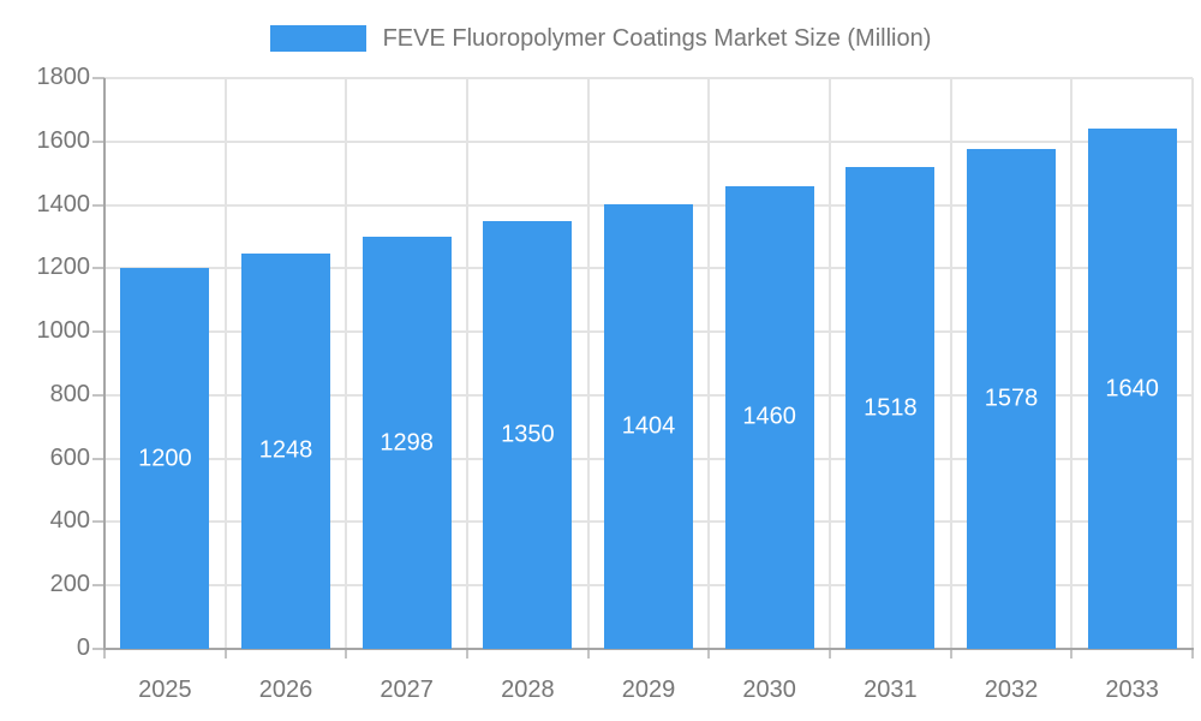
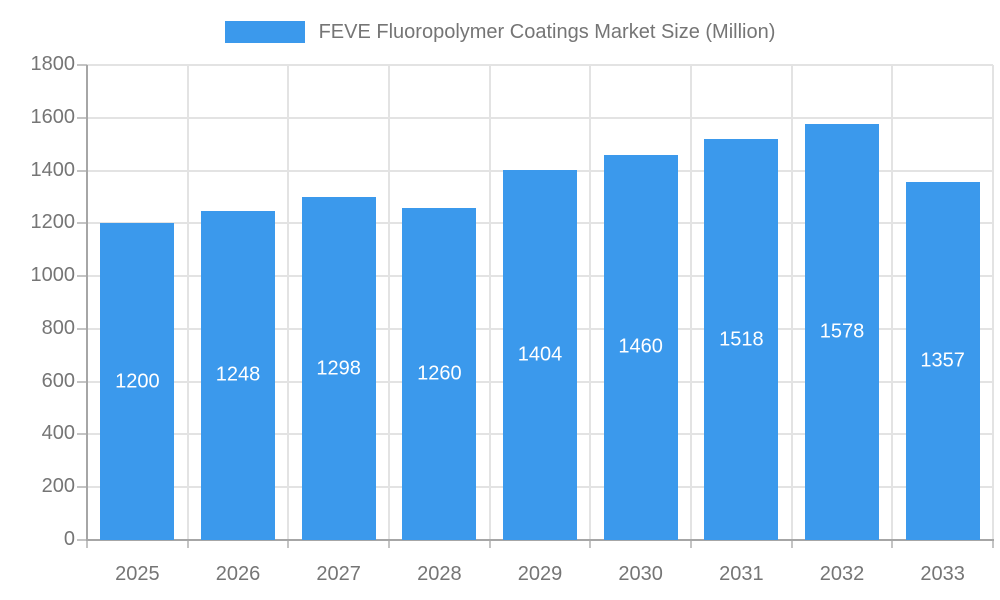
2028: 1350 -> 1260
2033: 1640 -> 1357
